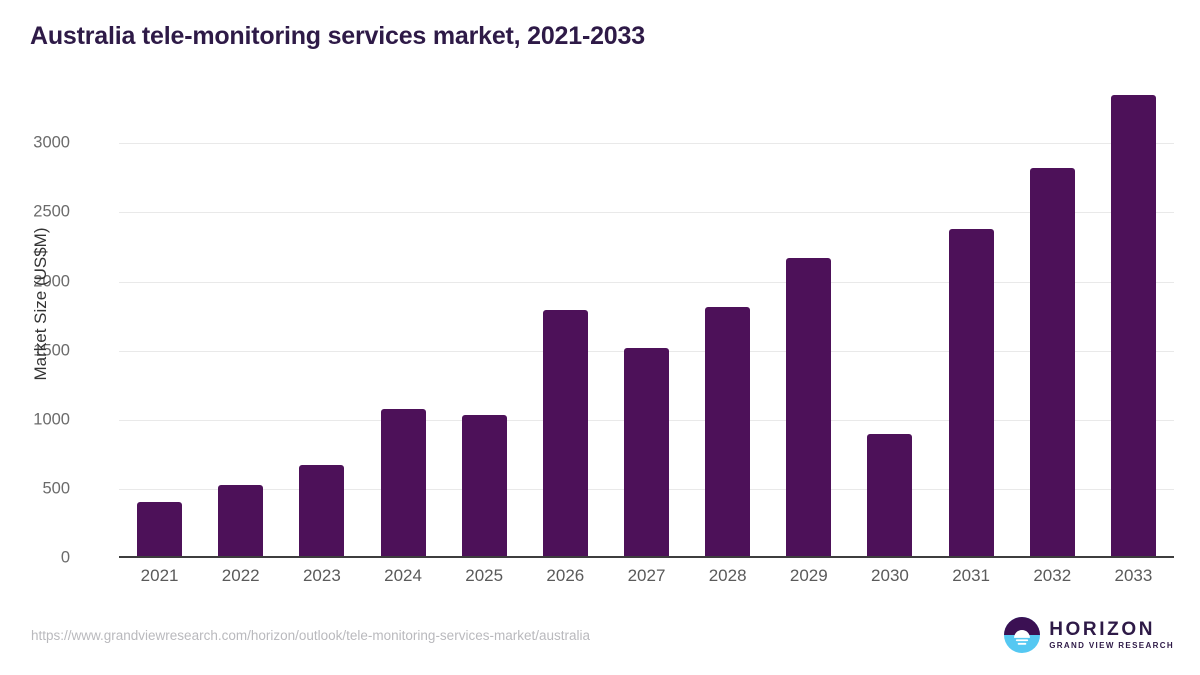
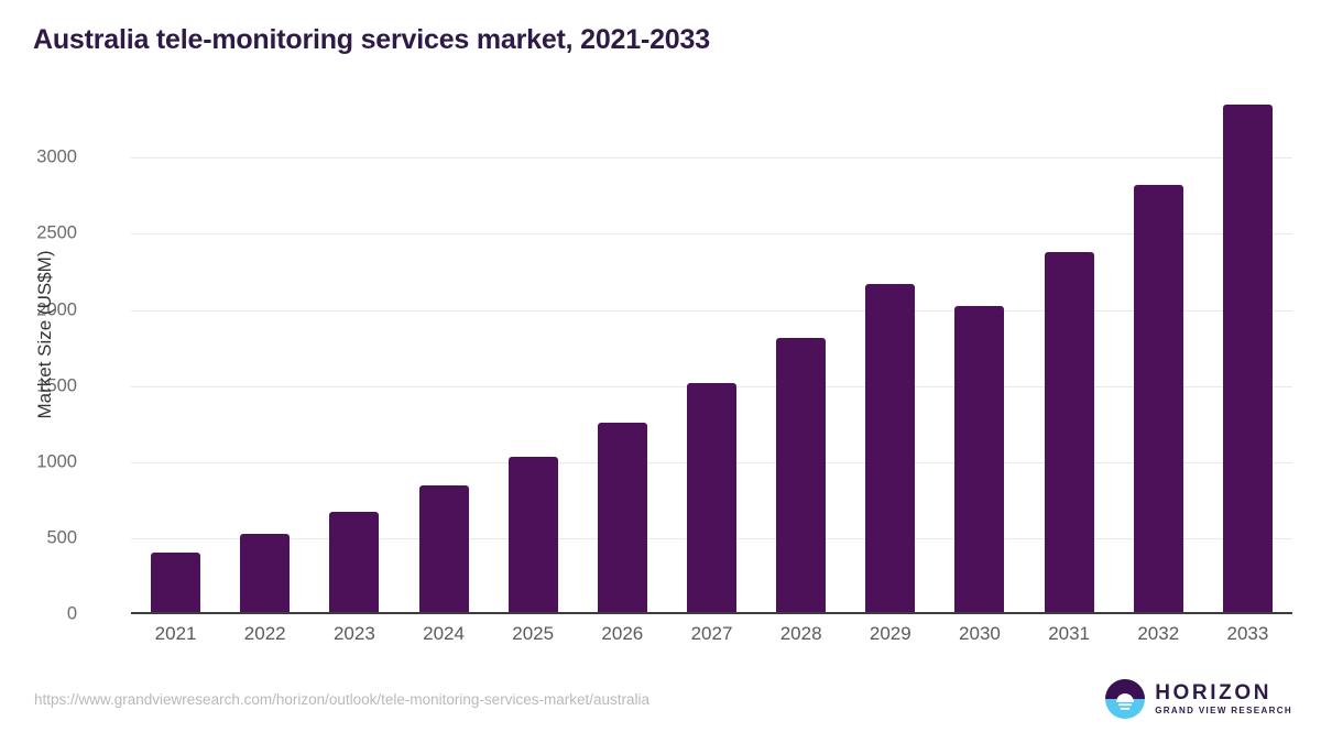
2024: 1070 -> 840
2026: 1790 -> 1250
2030: 890 -> 2020
